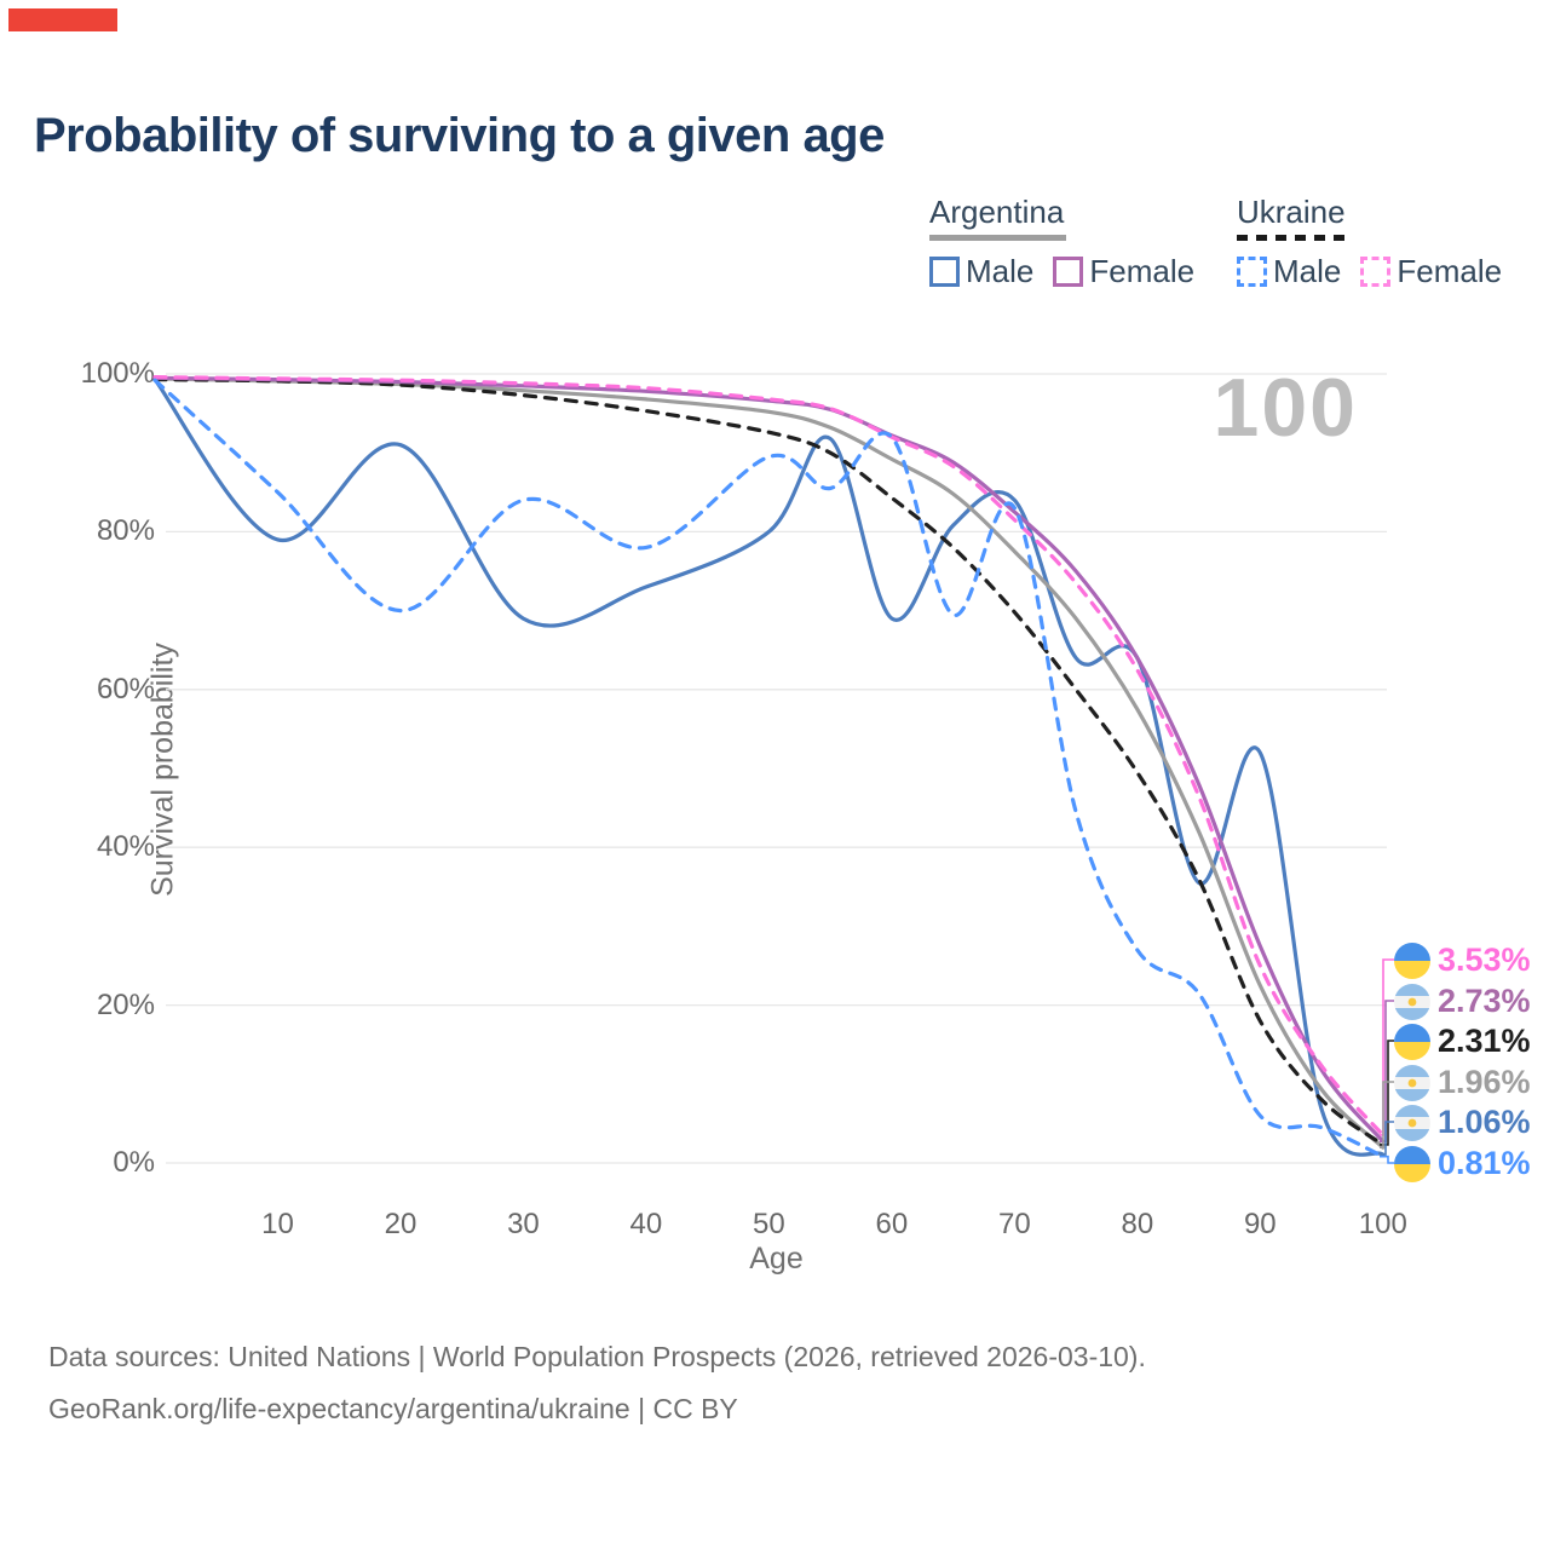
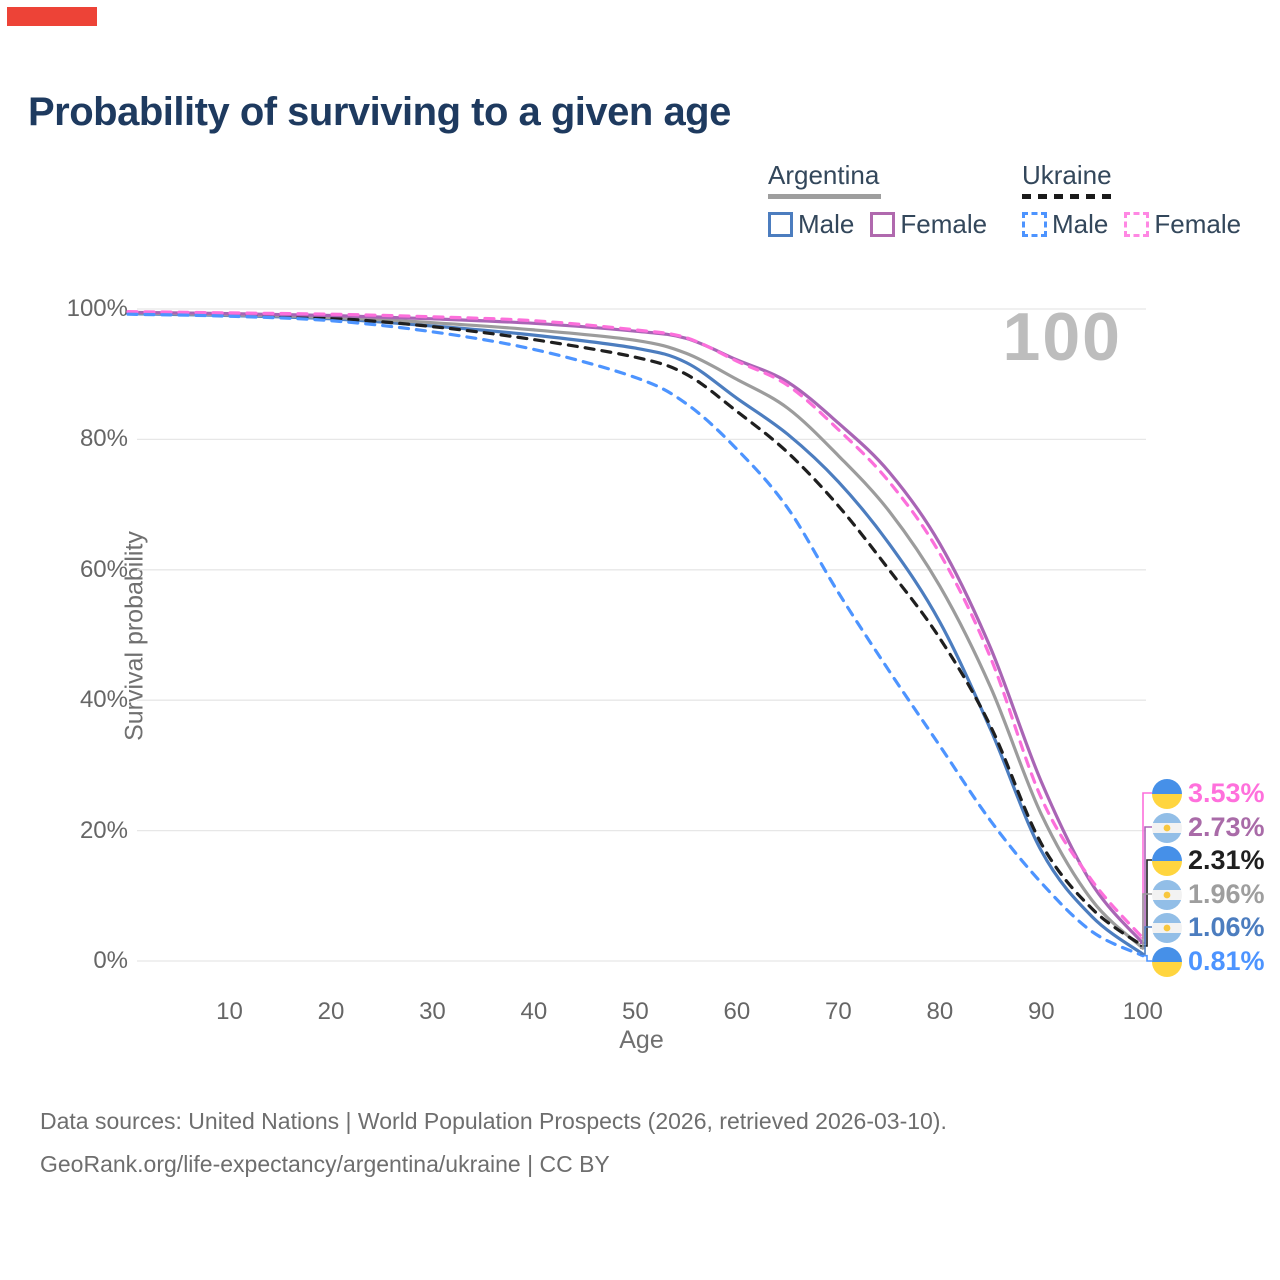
Argentina Male/10: 79% -> 99%
Ukraine Male/10: 85% -> 99%
Argentina Male/20: 91% -> 98%
Ukraine Male/20: 70% -> 98%
Argentina Male/30: 69% -> 97%
Ukraine Male/30: 84% -> 96%
Argentina Male/40: 73% -> 96%
Ukraine Male/40: 78% -> 94%
Argentina Male/50: 80% -> 94%
Argentina Male/60: 69% -> 86%
Ukraine Male/60: 92% -> 78%
Argentina Male/70: 84% -> 74%
Ukraine Male/70: 83% -> 56%
Argentina Male/80: 64% -> 52%
Ukraine Male/80: 27% -> 33%
Argentina Male/90: 52% -> 17%
Ukraine Male/90: 6% -> 12%
